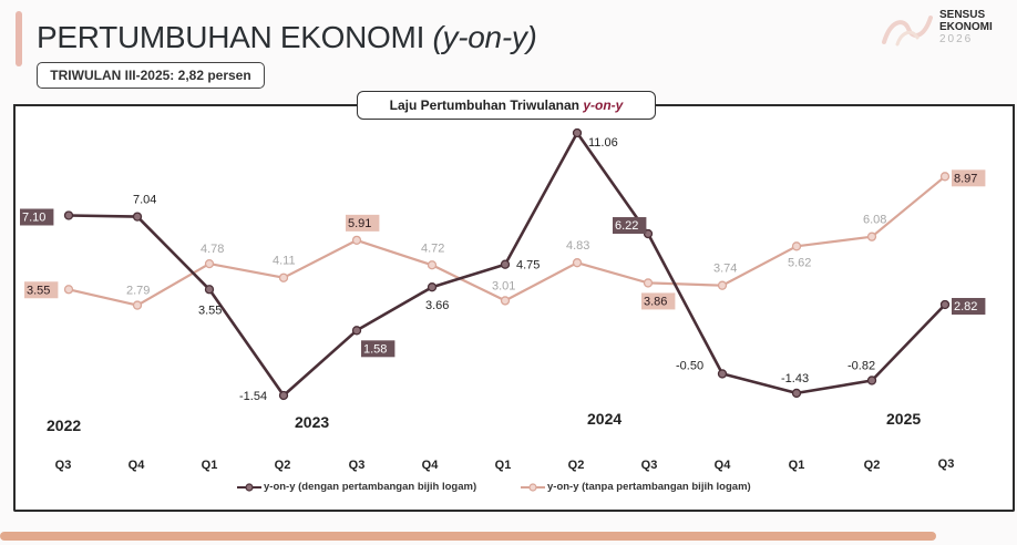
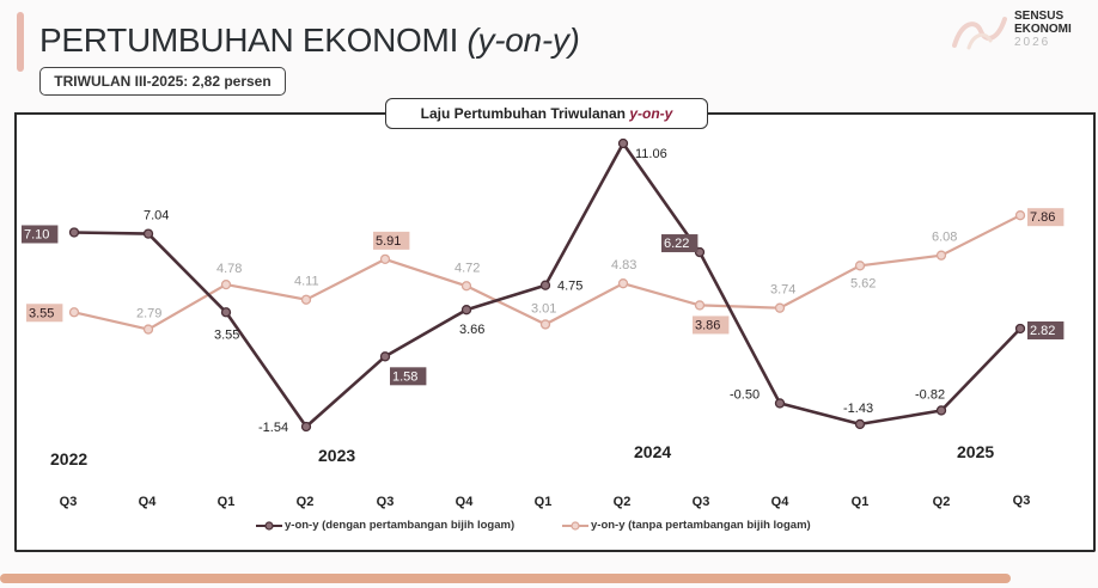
y-on-y (tanpa pertambangan bijih logam)/2025 Q3: 8.97 -> 7.86
